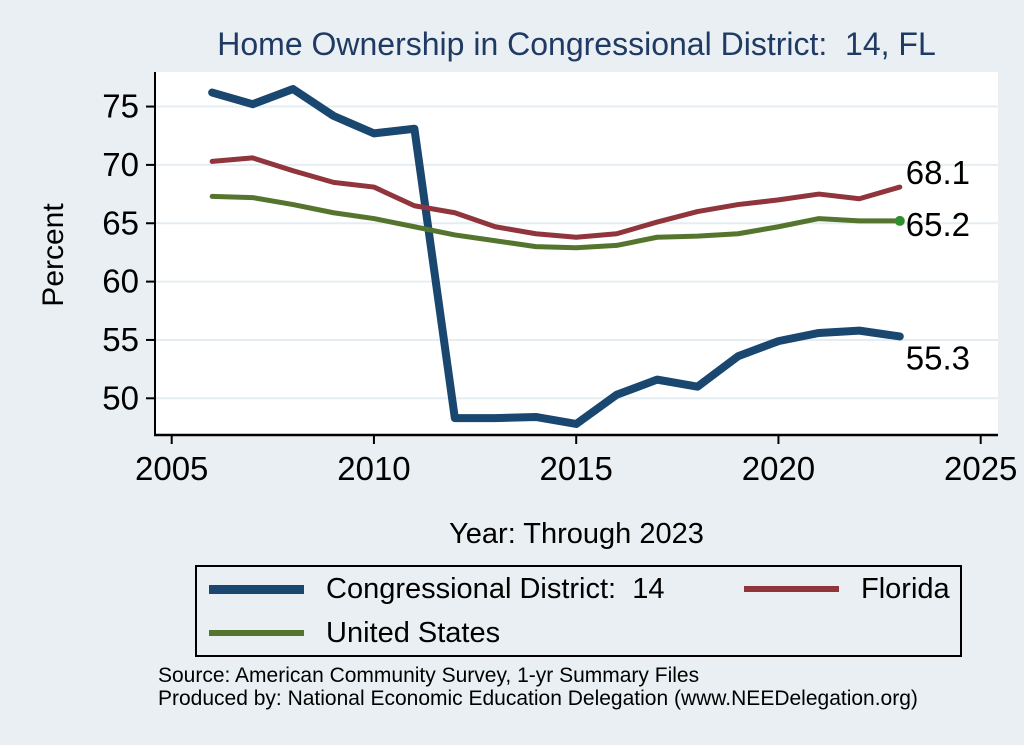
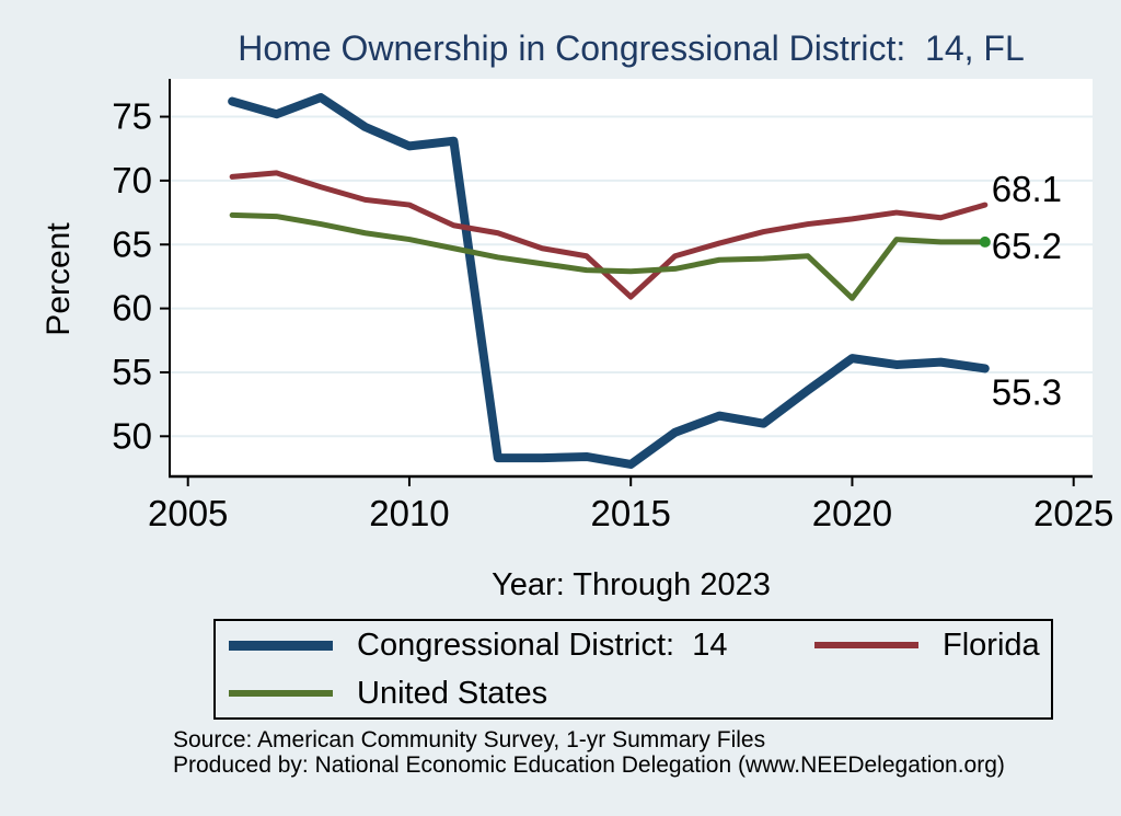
Florida/2015: 63.8 -> 60.9
Congressional District: 14/2020: 54.9 -> 56.1
United States/2020: 64.7 -> 60.8
